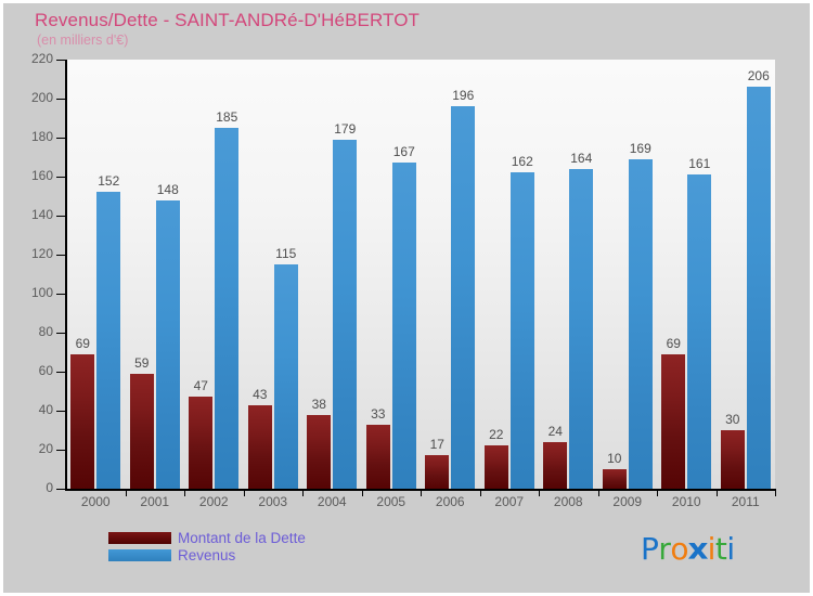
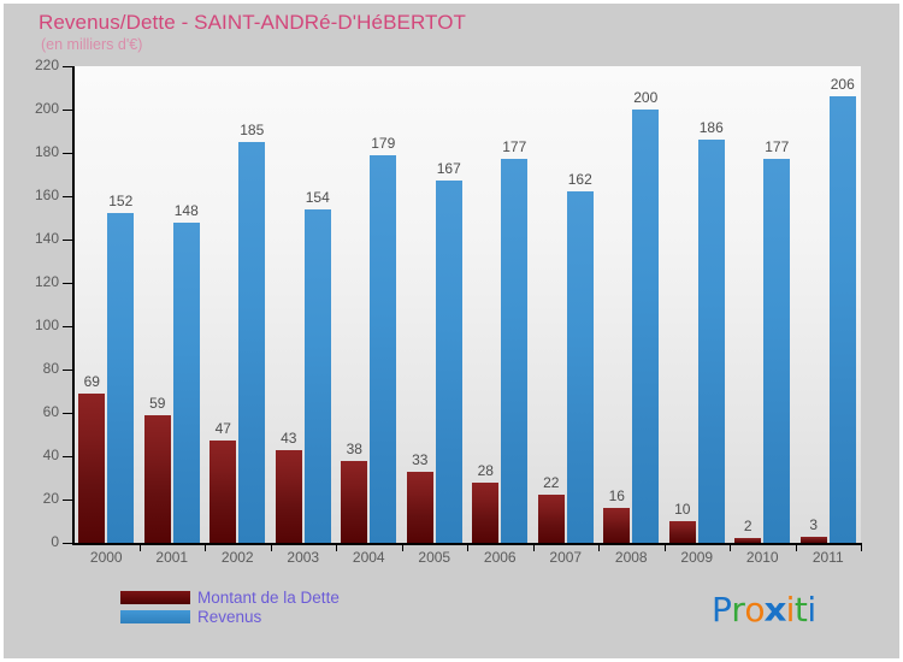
Revenus/2003: 115 -> 154
Montant de la Dette/2006: 17 -> 28
Revenus/2006: 196 -> 177
Montant de la Dette/2008: 24 -> 16
Revenus/2008: 164 -> 200
Revenus/2009: 169 -> 186
Montant de la Dette/2010: 69 -> 2
Revenus/2010: 161 -> 177
Montant de la Dette/2011: 30 -> 3
